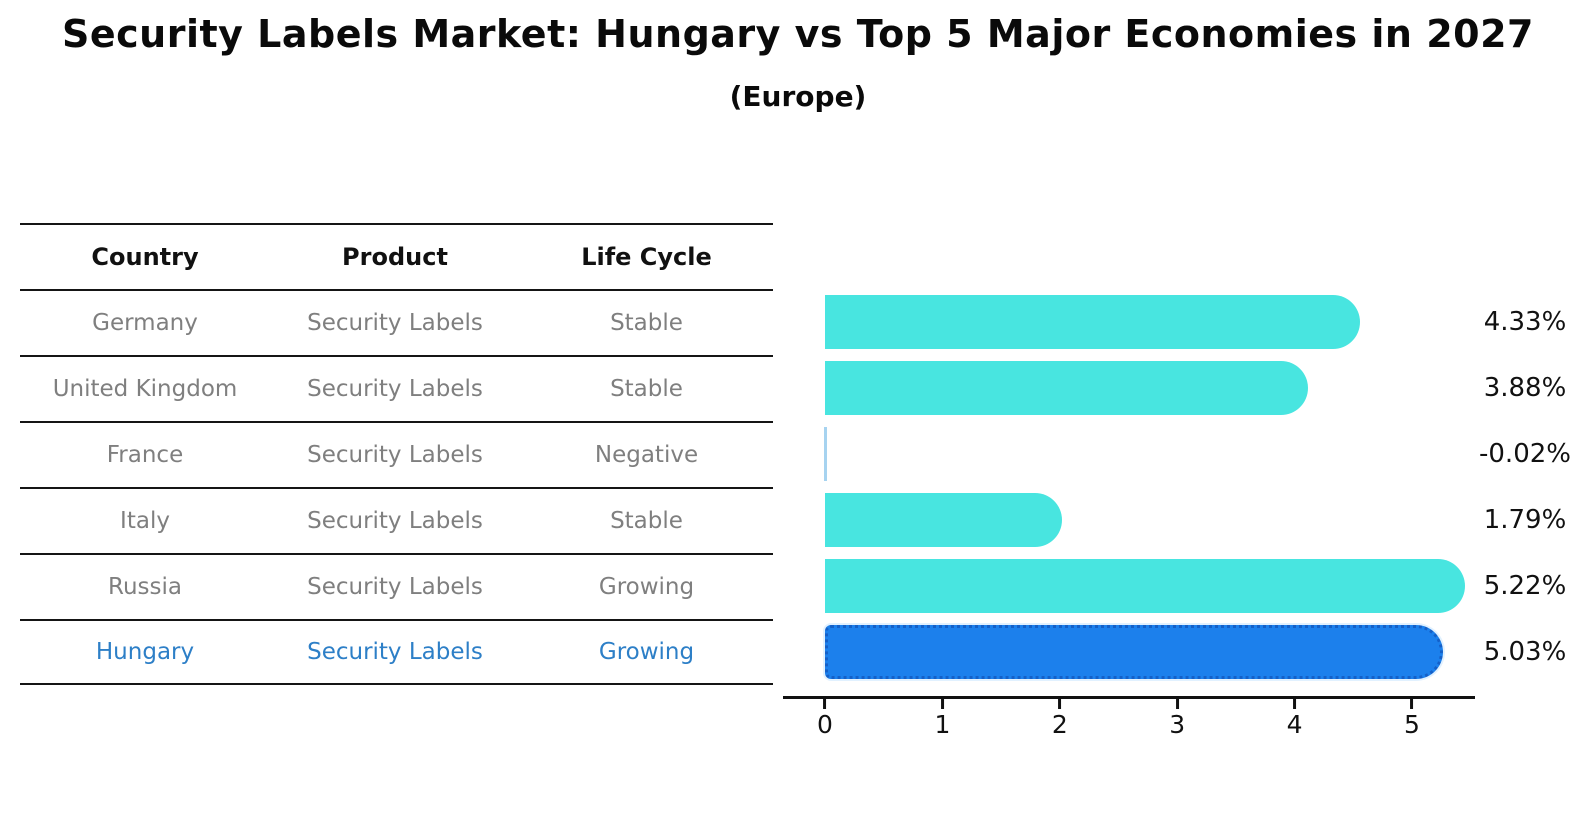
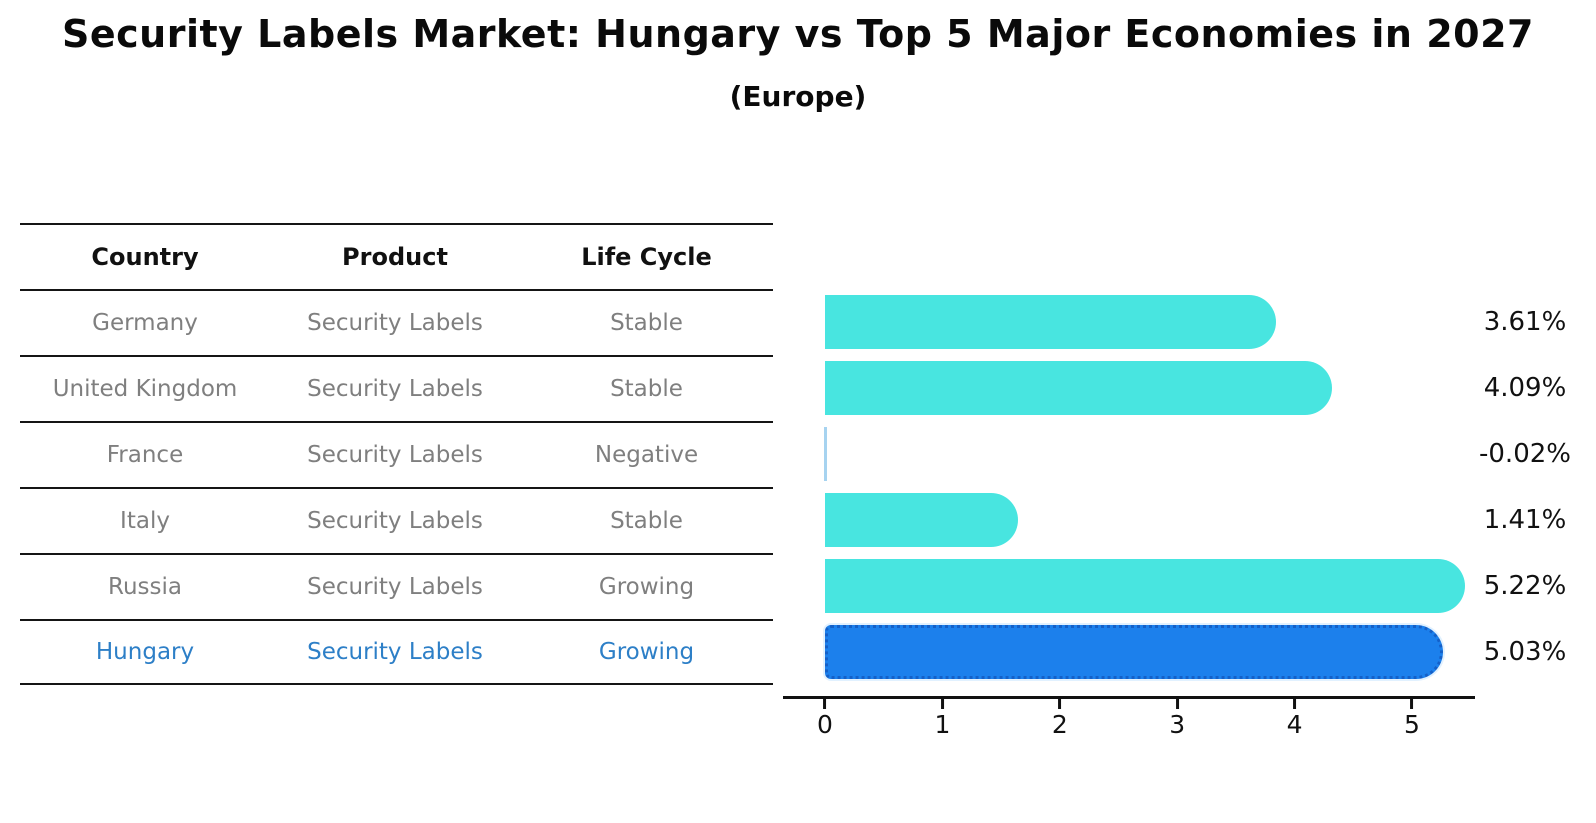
Germany: 4.33% -> 3.61%
United Kingdom: 3.88% -> 4.09%
Italy: 1.79% -> 1.41%
